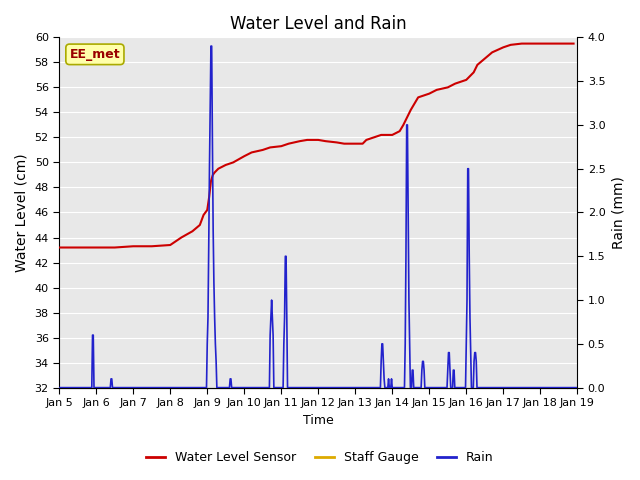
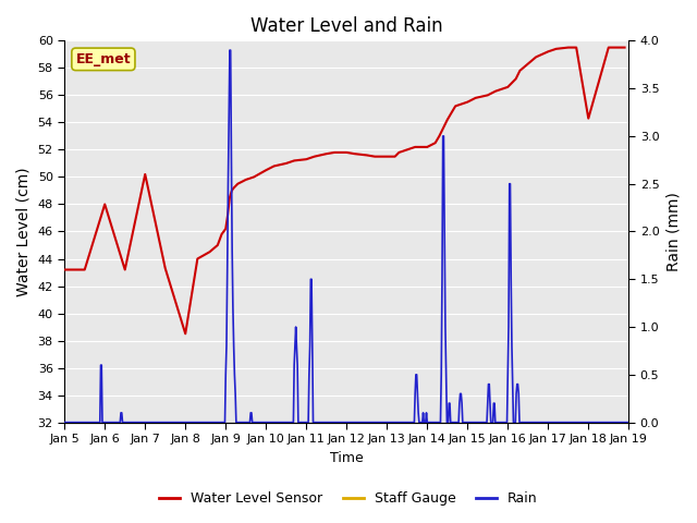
Water Level Sensor/Jan 6: 43.2 -> 48.0
Water Level Sensor/Jan 7: 43.3 -> 50.2
Water Level Sensor/Jan 8: 43.4 -> 38.5
Water Level Sensor/Jan 18: 59.5 -> 54.3
